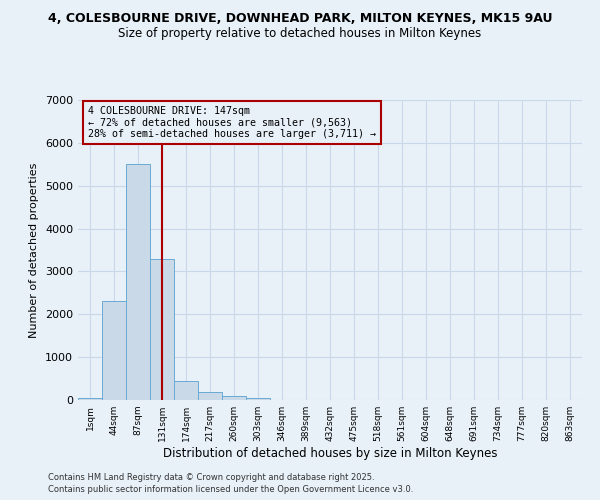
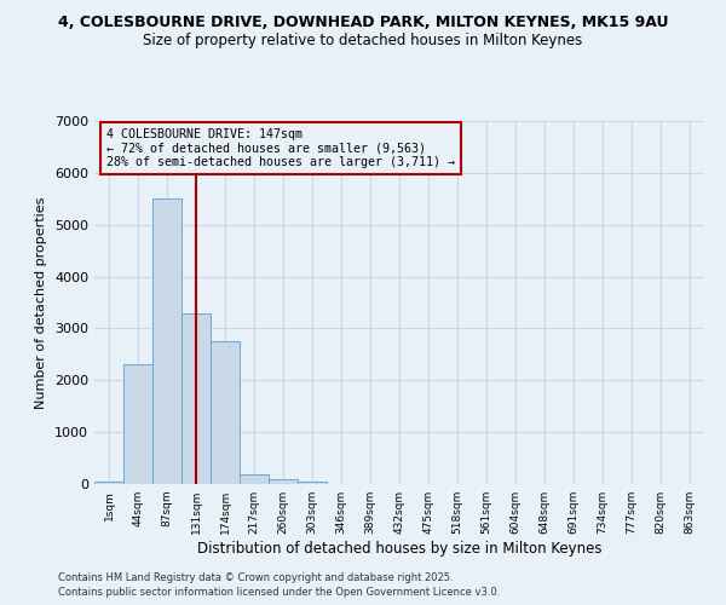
174sqm: 450 -> 2750
